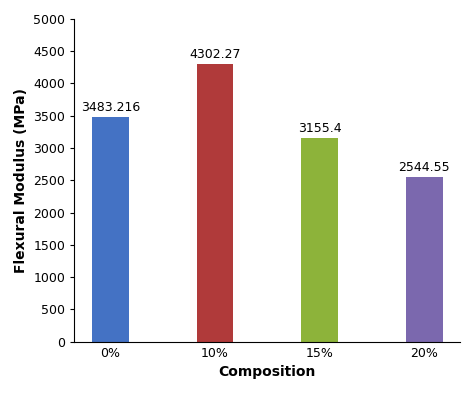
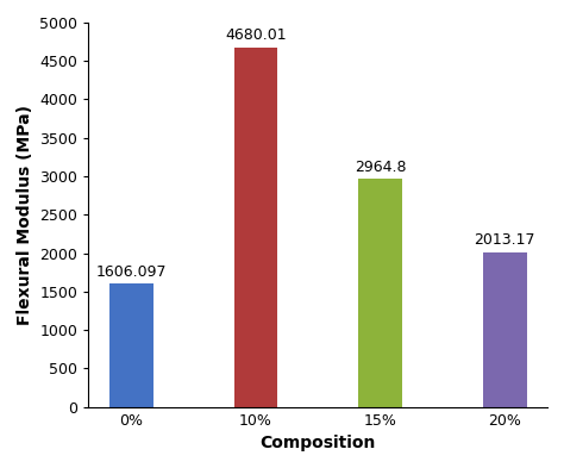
0%: 3483.216 -> 1606.097
10%: 4302.27 -> 4680.01
15%: 3155.4 -> 2964.8
20%: 2544.55 -> 2013.17
